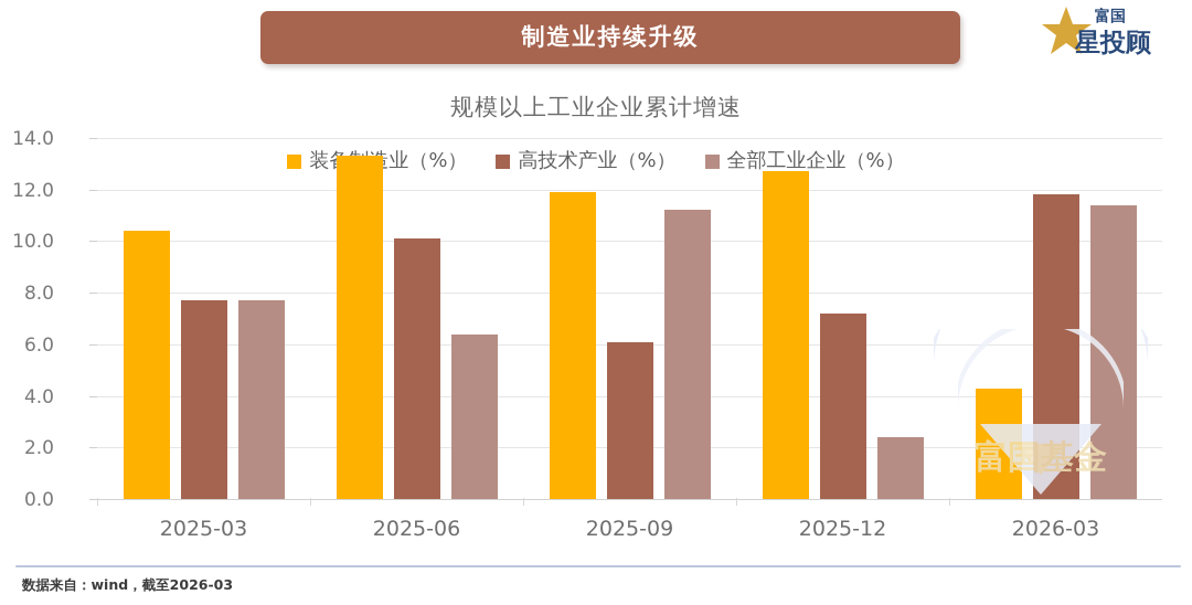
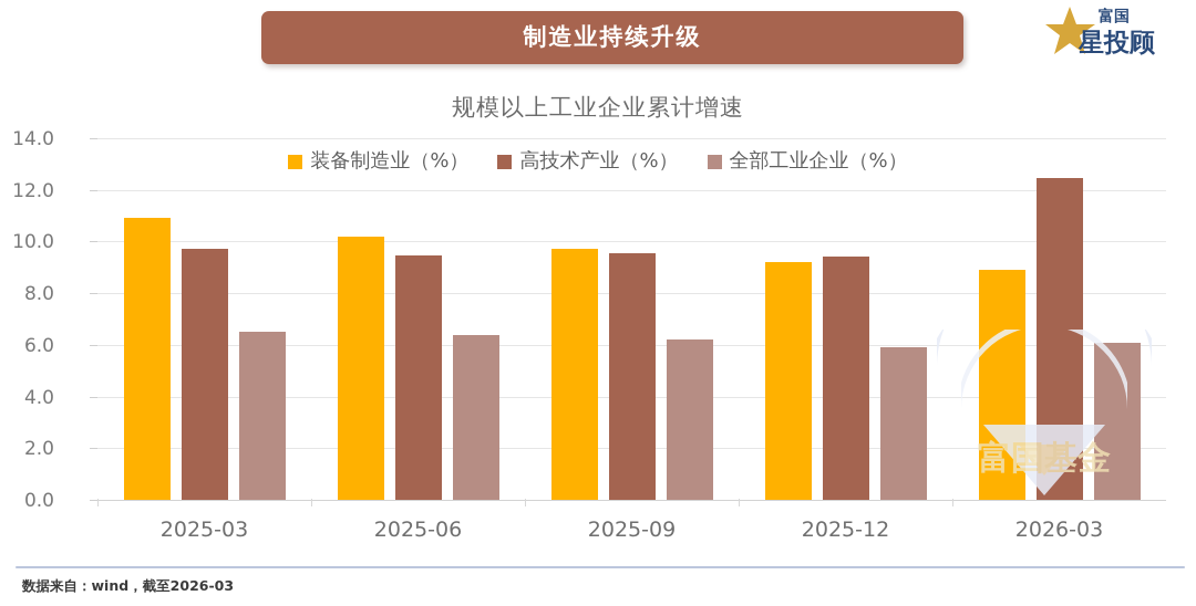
装备制造业（%）/2025-03: 10.4 -> 10.9
高技术产业（%）/2025-03: 7.7 -> 9.7
全部工业企业（%）/2025-03: 7.7 -> 6.5
装备制造业（%）/2025-06: 13.3 -> 10.2
高技术产业（%）/2025-06: 10.1 -> 9.4
装备制造业（%）/2025-09: 11.9 -> 9.7
高技术产业（%）/2025-09: 6.1 -> 9.6
全部工业企业（%）/2025-09: 11.2 -> 6.2
装备制造业（%）/2025-12: 12.7 -> 9.2
高技术产业（%）/2025-12: 7.2 -> 9.4
全部工业企业（%）/2025-12: 2.4 -> 5.9
装备制造业（%）/2026-03: 4.3 -> 8.9
高技术产业（%）/2026-03: 11.8 -> 12.4
全部工业企业（%）/2026-03: 11.4 -> 6.1
